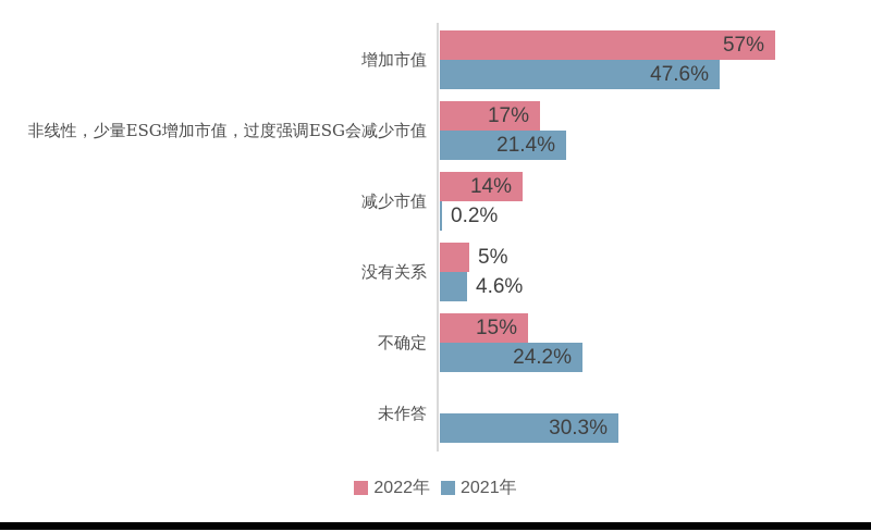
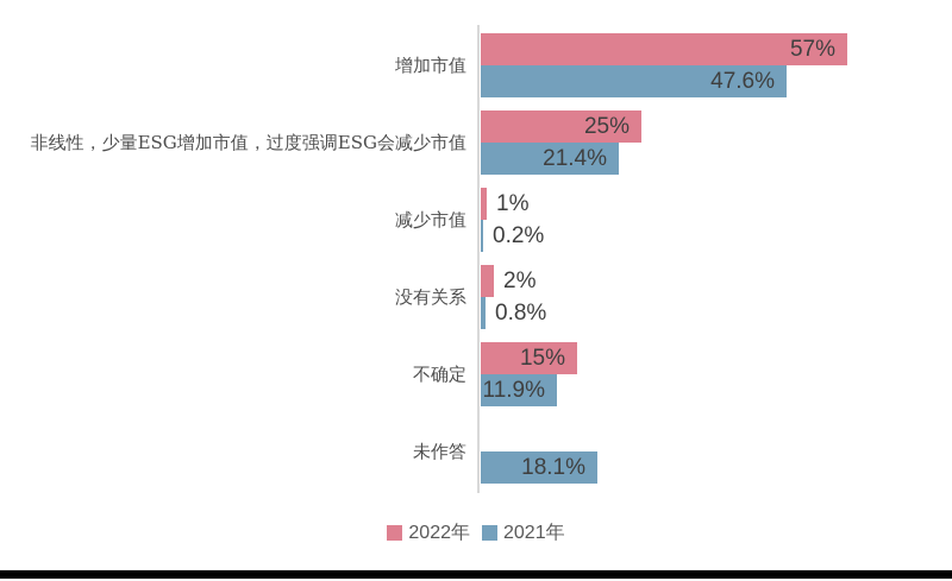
2022年/非线性，少量ESG增加市值，过度强调ESG会减少市值: 17% -> 25%
2022年/减少市值: 14% -> 1%
2022年/没有关系: 5% -> 2%
2021年/没有关系: 4.6% -> 0.8%
2021年/不确定: 24.2% -> 11.9%
2021年/未作答: 30.3% -> 18.1%
